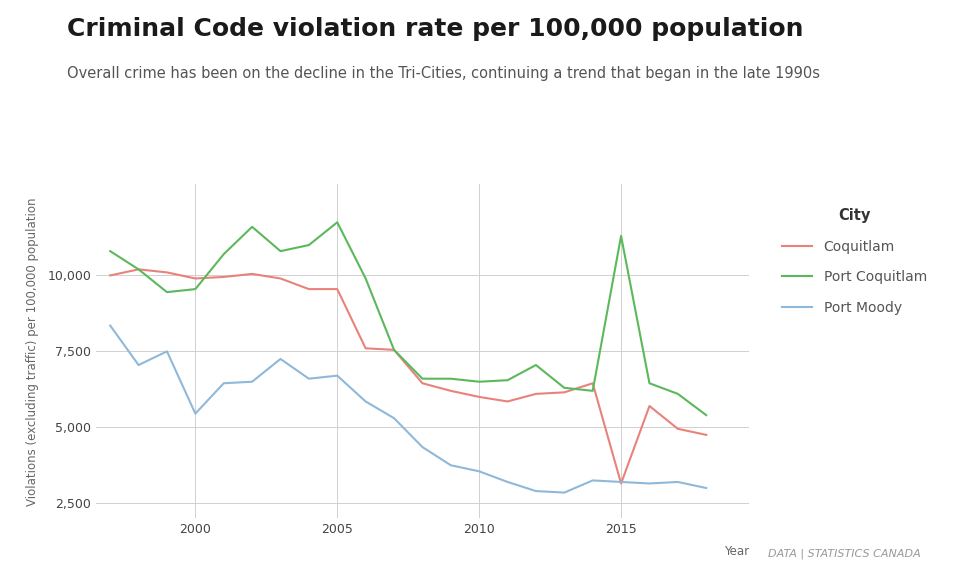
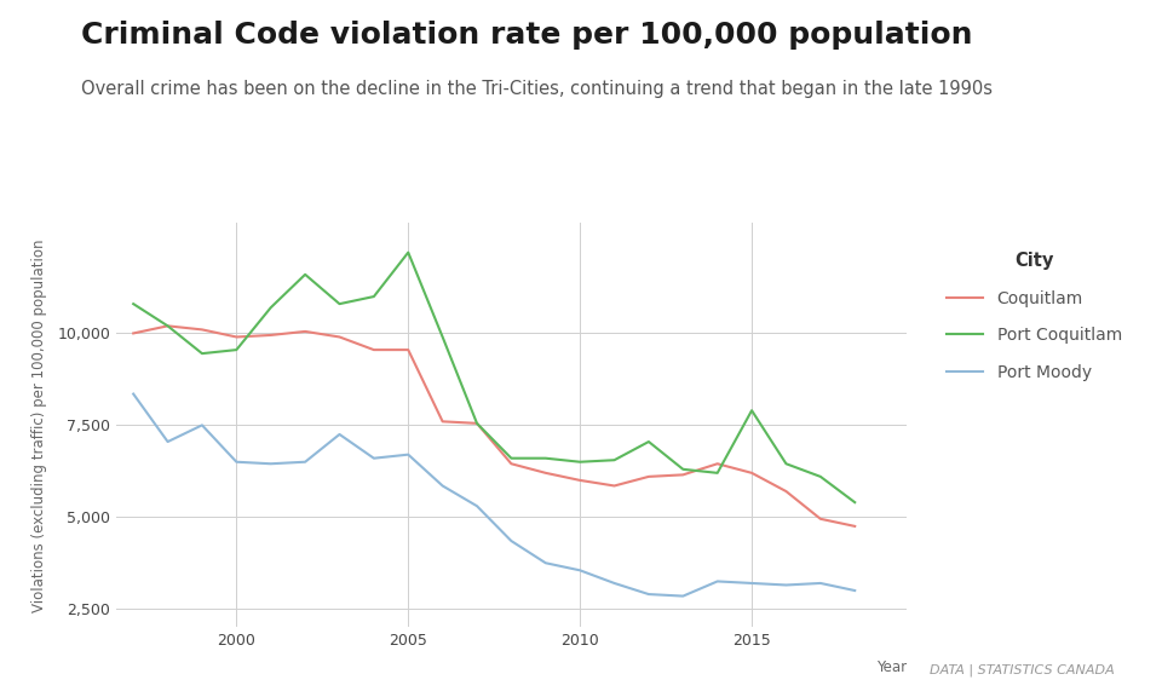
Port Moody/2000: 5,450 -> 6,500
Port Coquitlam/2005: 11,750 -> 12,200
Coquitlam/2015: 3,150 -> 6,200
Port Coquitlam/2015: 11,300 -> 7,900
